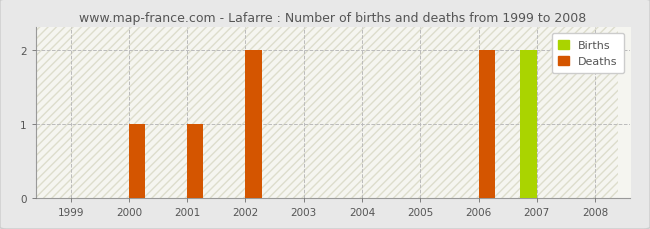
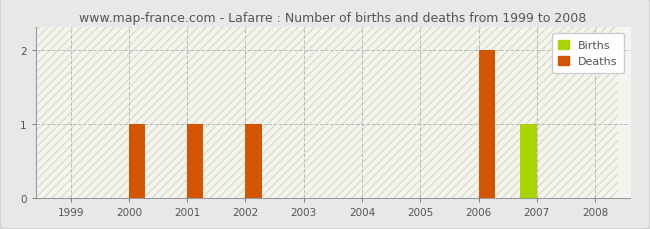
Deaths/2002: 2 -> 1
Births/2007: 2 -> 1
